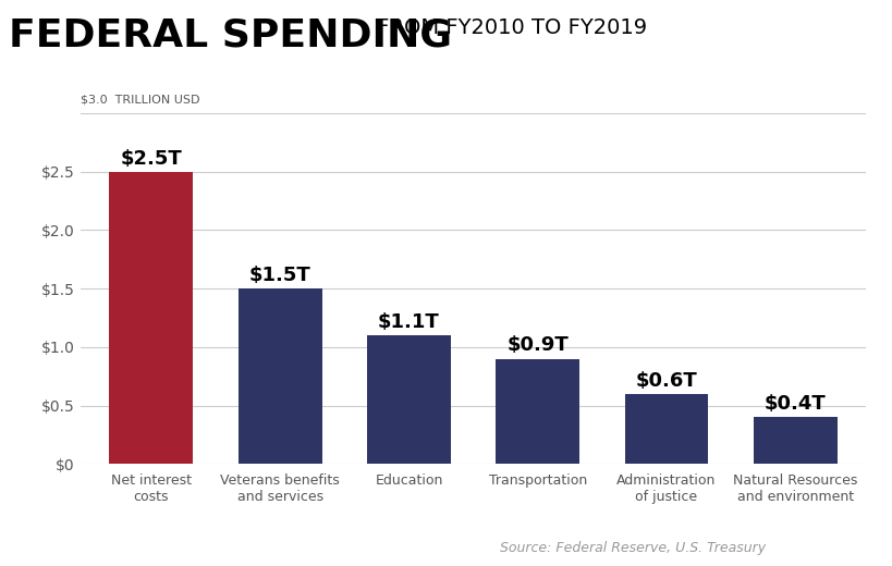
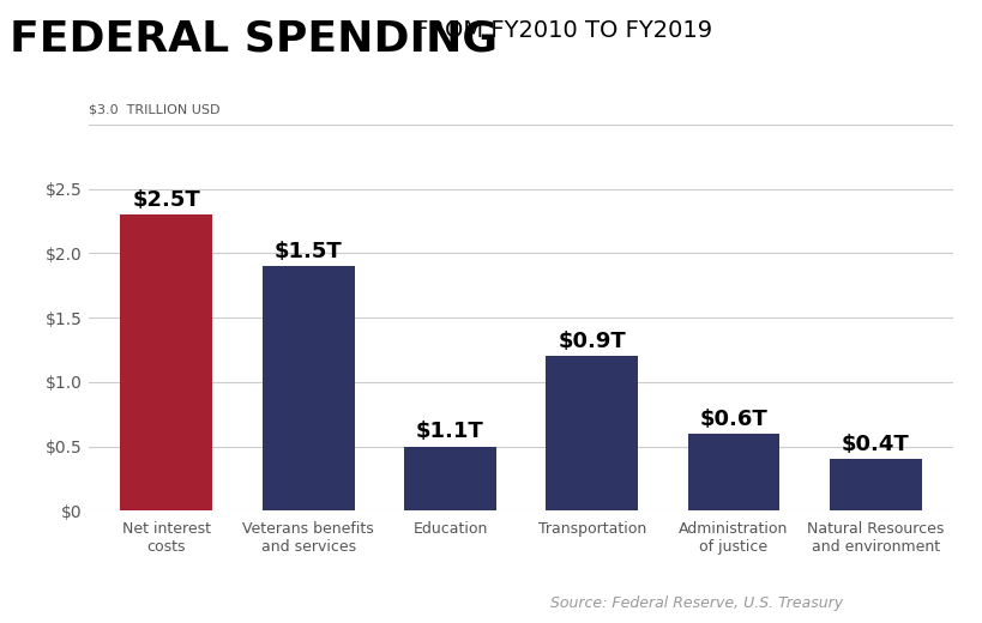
Net interest costs: $2.5 -> $2.3
Veterans benefits and services: $1.5 -> $1.9
Education: $1.1 -> $0.5
Transportation: $0.9 -> $1.2
